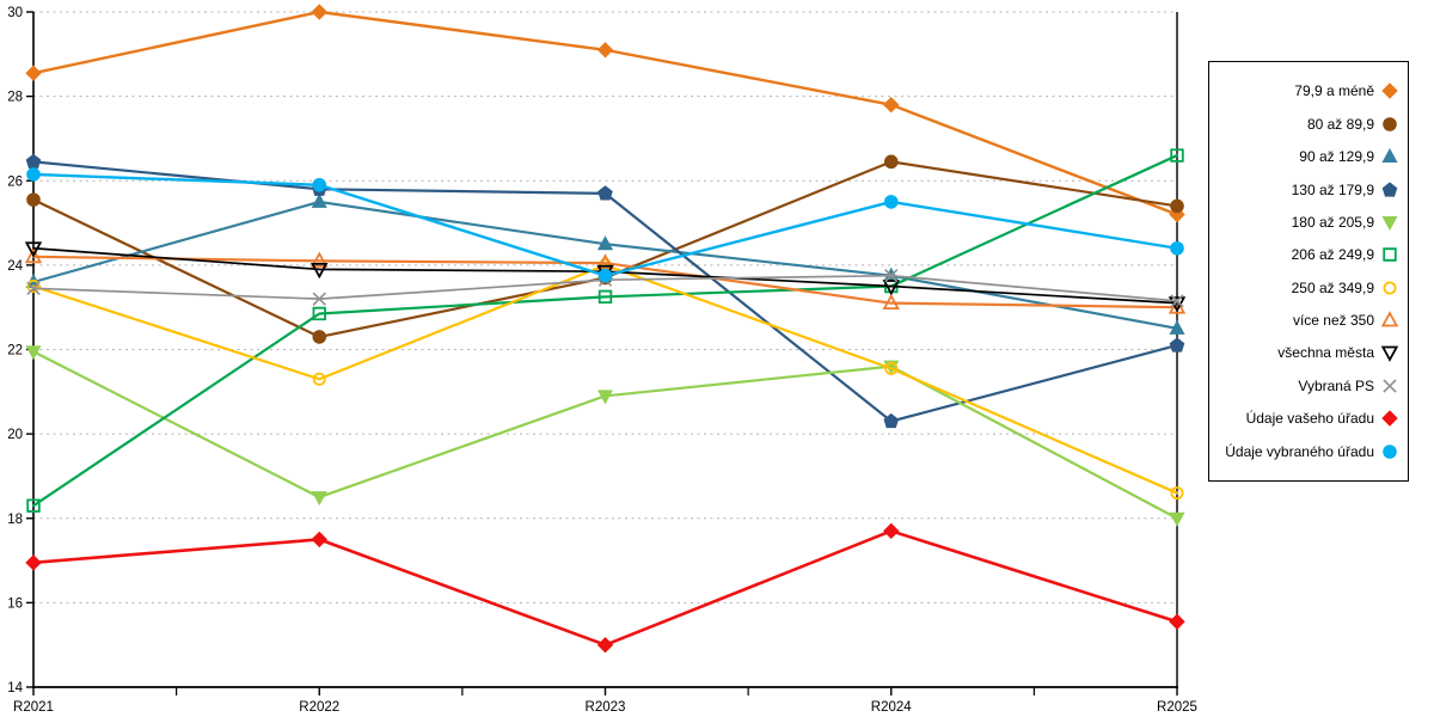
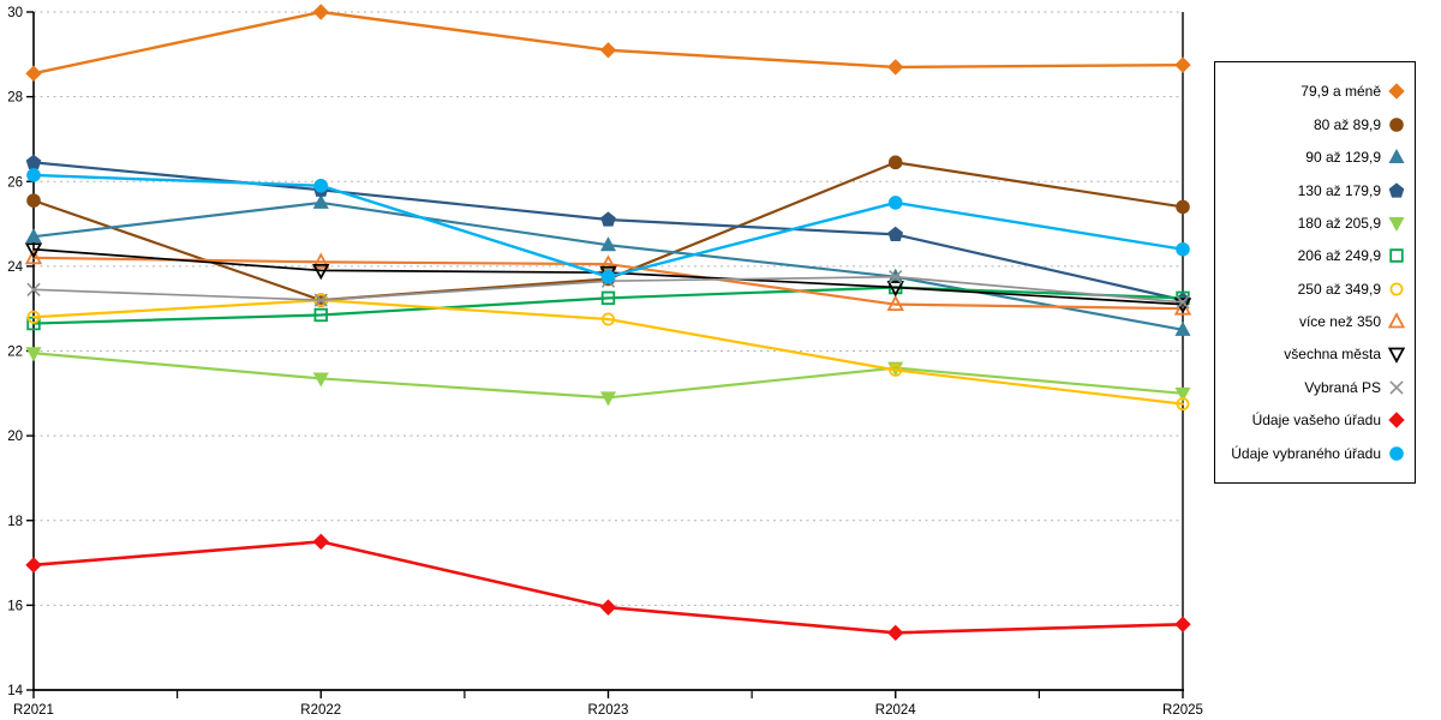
90 až 129,9/R2021: 23.6 -> 24.7
206 až 249,9/R2021: 18.3 -> 22.6
250 až 349,9/R2021: 23.5 -> 22.8
80 až 89,9/R2022: 22.3 -> 23.2
180 až 205,9/R2022: 18.5 -> 21.4
250 až 349,9/R2022: 21.3 -> 23.2
130 až 179,9/R2023: 25.7 -> 25.1
250 až 349,9/R2023: 24.0 -> 22.8
Údaje vašeho úřadu/R2023: 15.0 -> 15.9
79,9 a méně/R2024: 27.8 -> 28.7
130 až 179,9/R2024: 20.3 -> 24.8
Údaje vašeho úřadu/R2024: 17.7 -> 15.3
79,9 a méně/R2025: 25.2 -> 28.8
130 až 179,9/R2025: 22.1 -> 23.2
180 až 205,9/R2025: 18.0 -> 21.0
206 až 249,9/R2025: 26.6 -> 23.2
250 až 349,9/R2025: 18.6 -> 20.8
